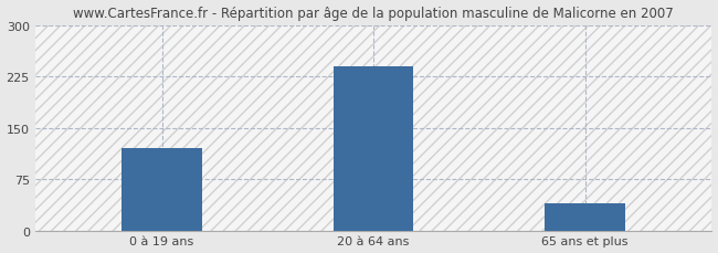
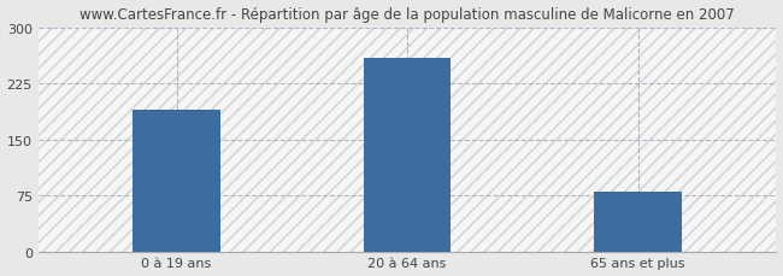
0 à 19 ans: 120 -> 190
20 à 64 ans: 240 -> 260
65 ans et plus: 40 -> 80
